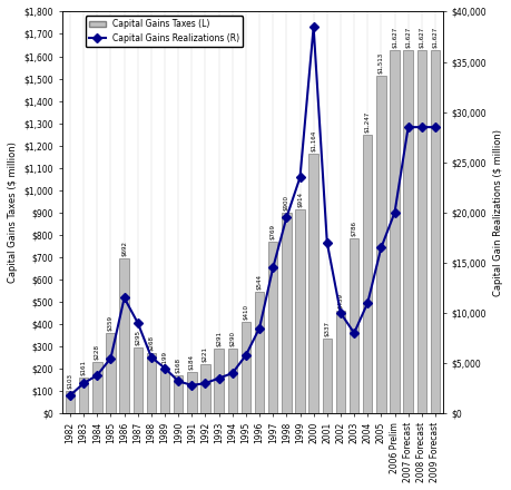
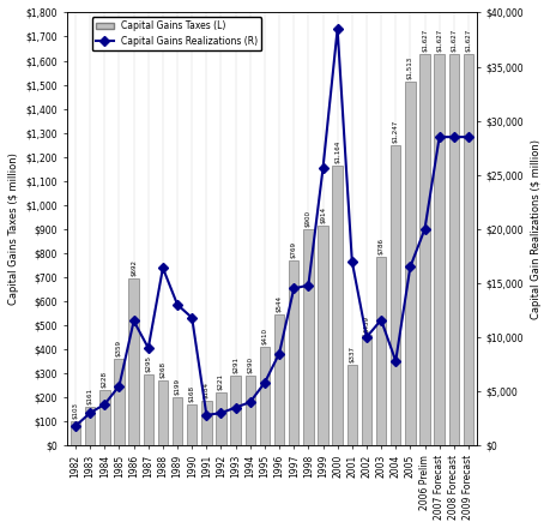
Capital Gains Realizations (R)/1988: $5,600 -> $16,400
Capital Gains Realizations (R)/1989: $4,500 -> $13,000
Capital Gains Realizations (R)/1990: $3,200 -> $11,800
Capital Gains Realizations (R)/1998: $19,500 -> $14,800
Capital Gains Realizations (R)/1999: $23,500 -> $25,600
Capital Gains Realizations (R)/2003: $8,000 -> $11,600
Capital Gains Realizations (R)/2004: $11,000 -> $7,800
